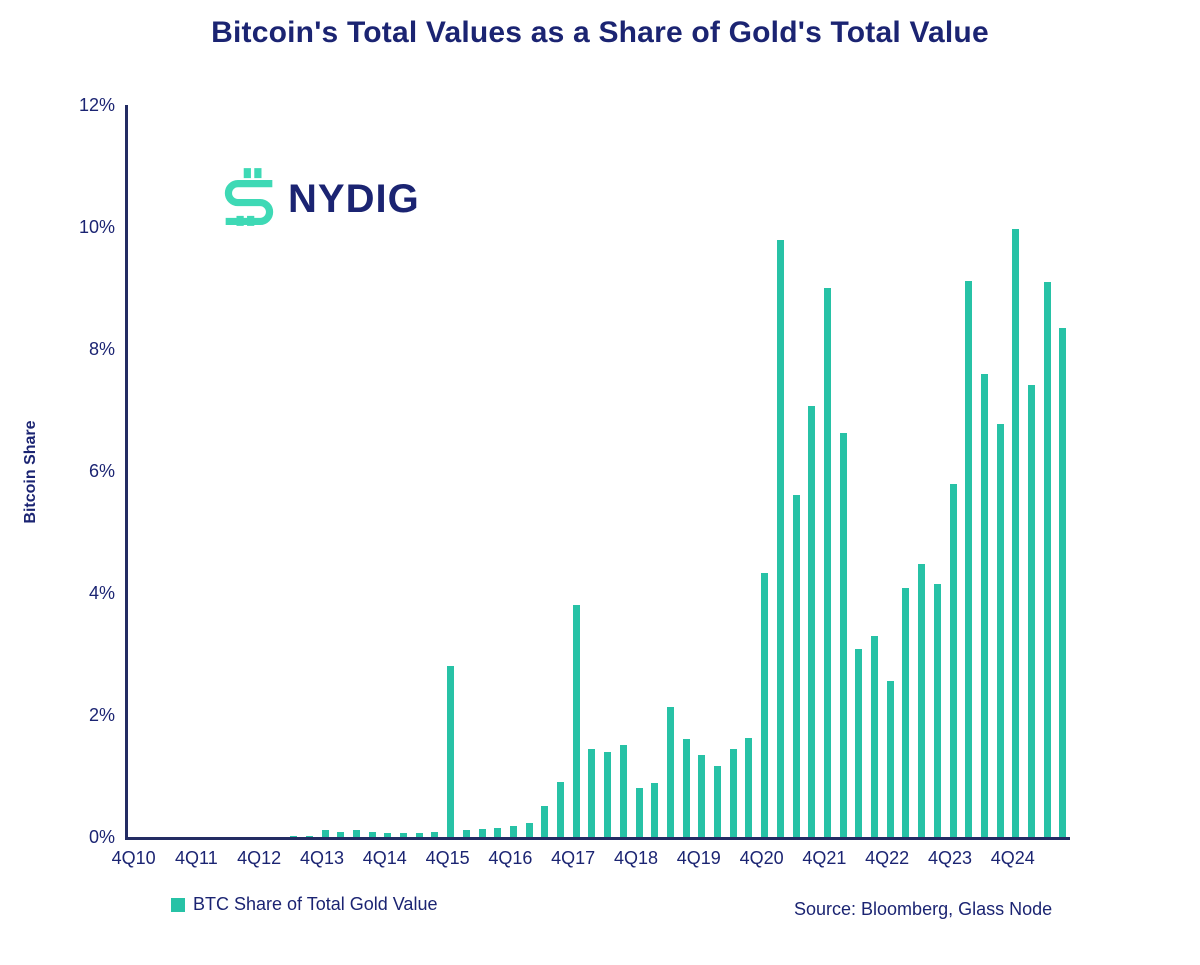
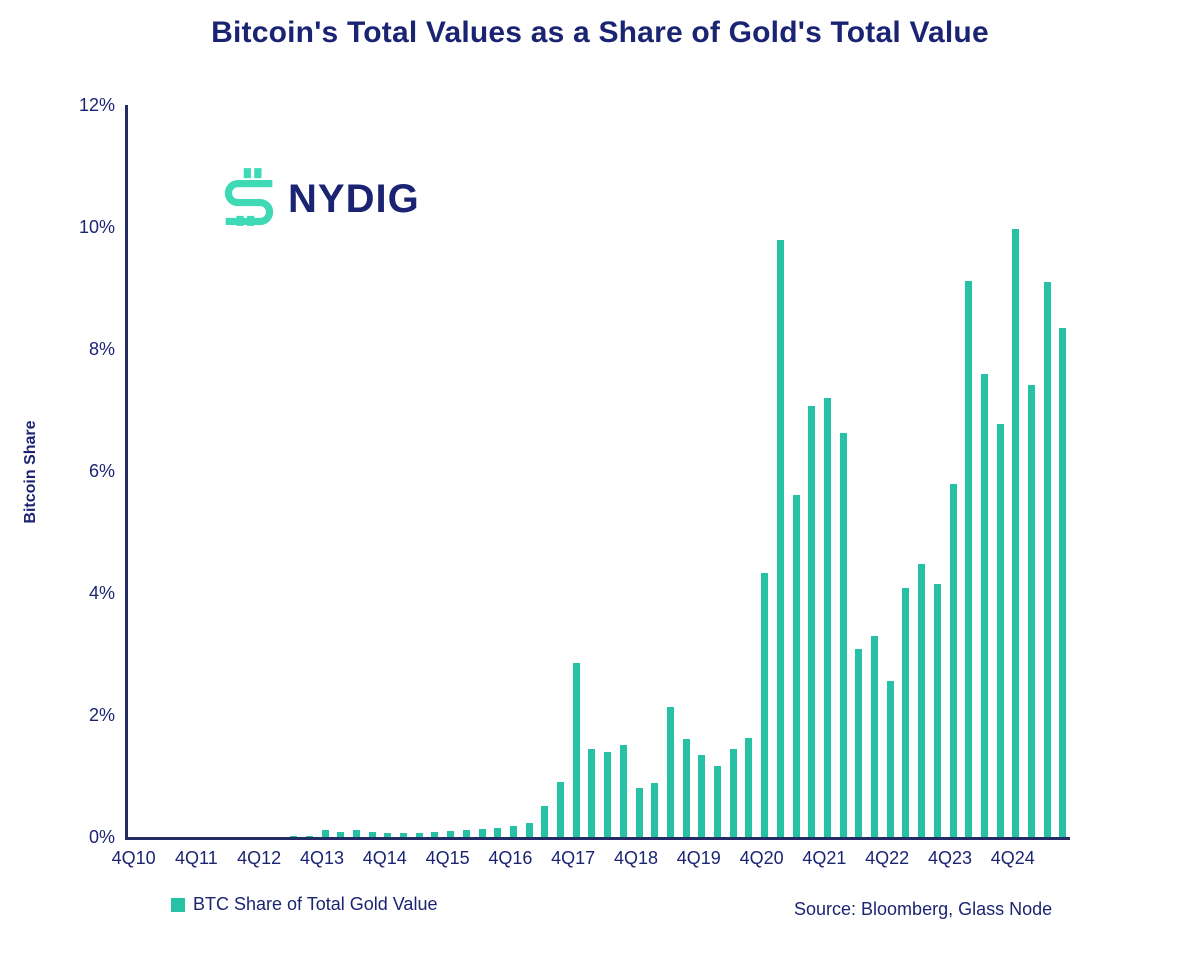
4Q15: 2.8% -> 0.1%
4Q17: 3.8% -> 2.9%
4Q21: 9.0% -> 7.2%
